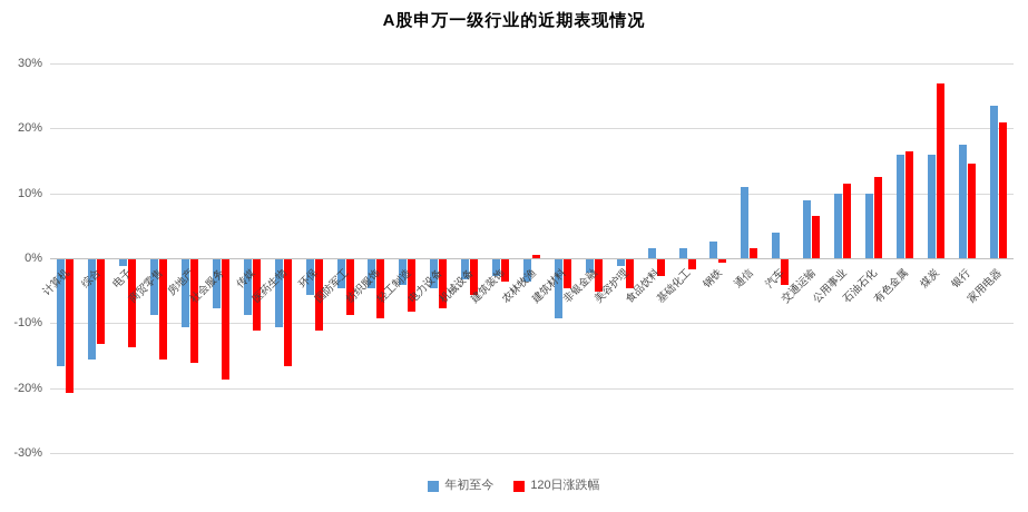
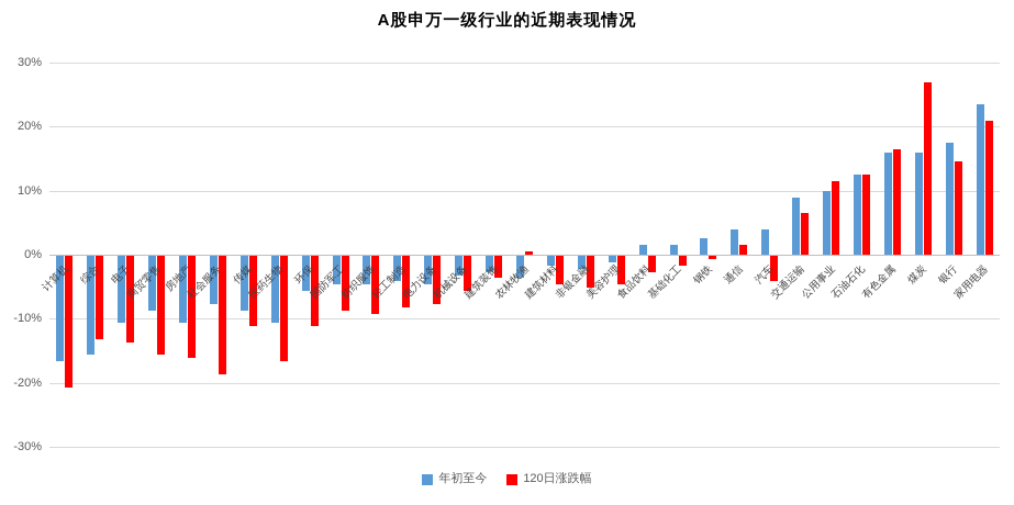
年初至今/电子: -1% -> -10%
年初至今/建筑材料: -9% -> -2%
年初至今/通信: 11% -> 4%
年初至今/石油石化: 10% -> 12%
